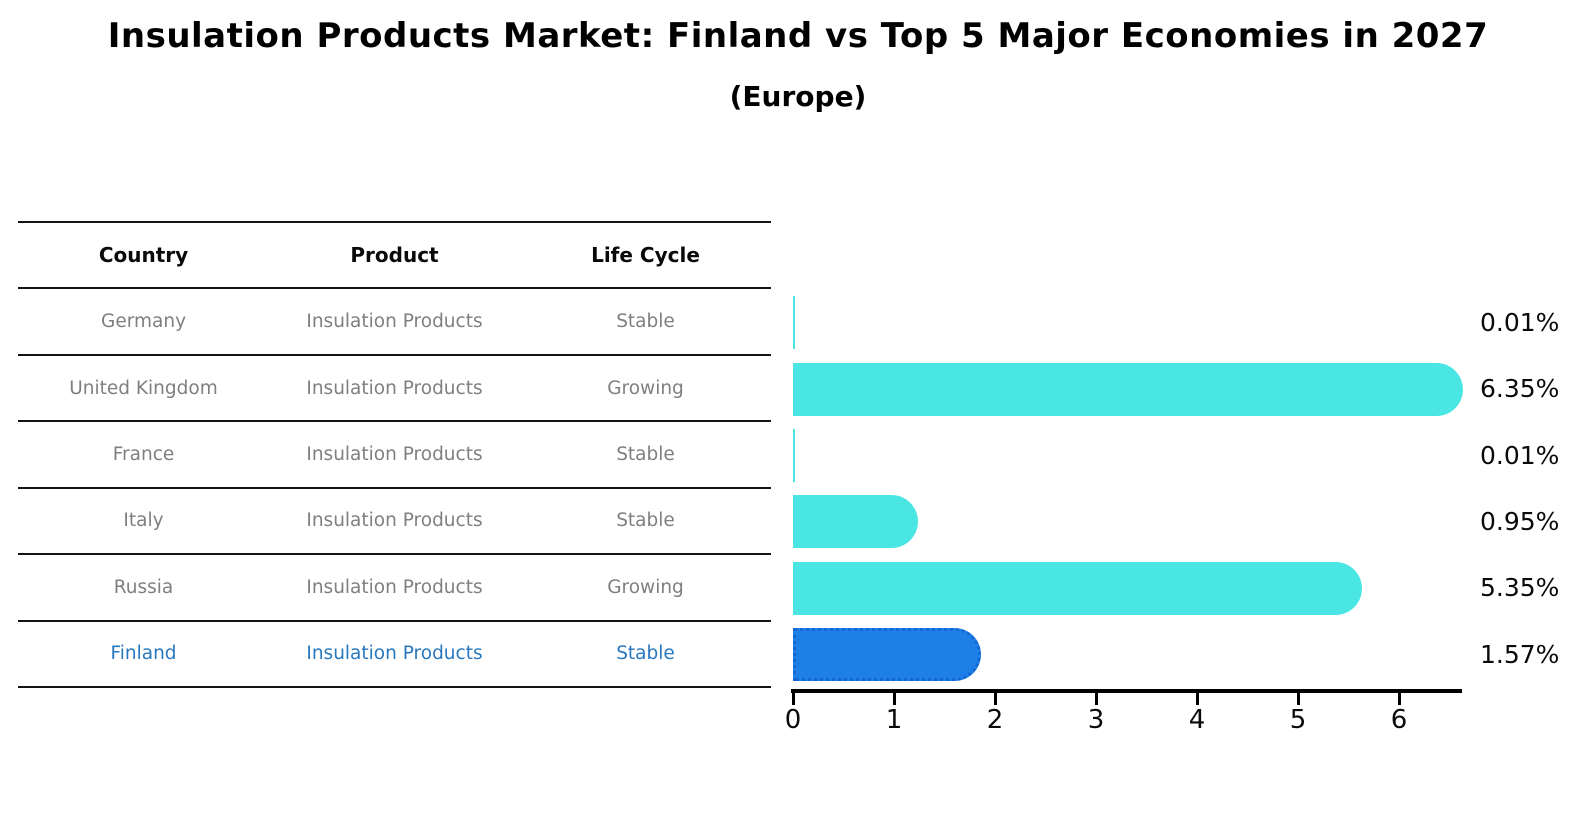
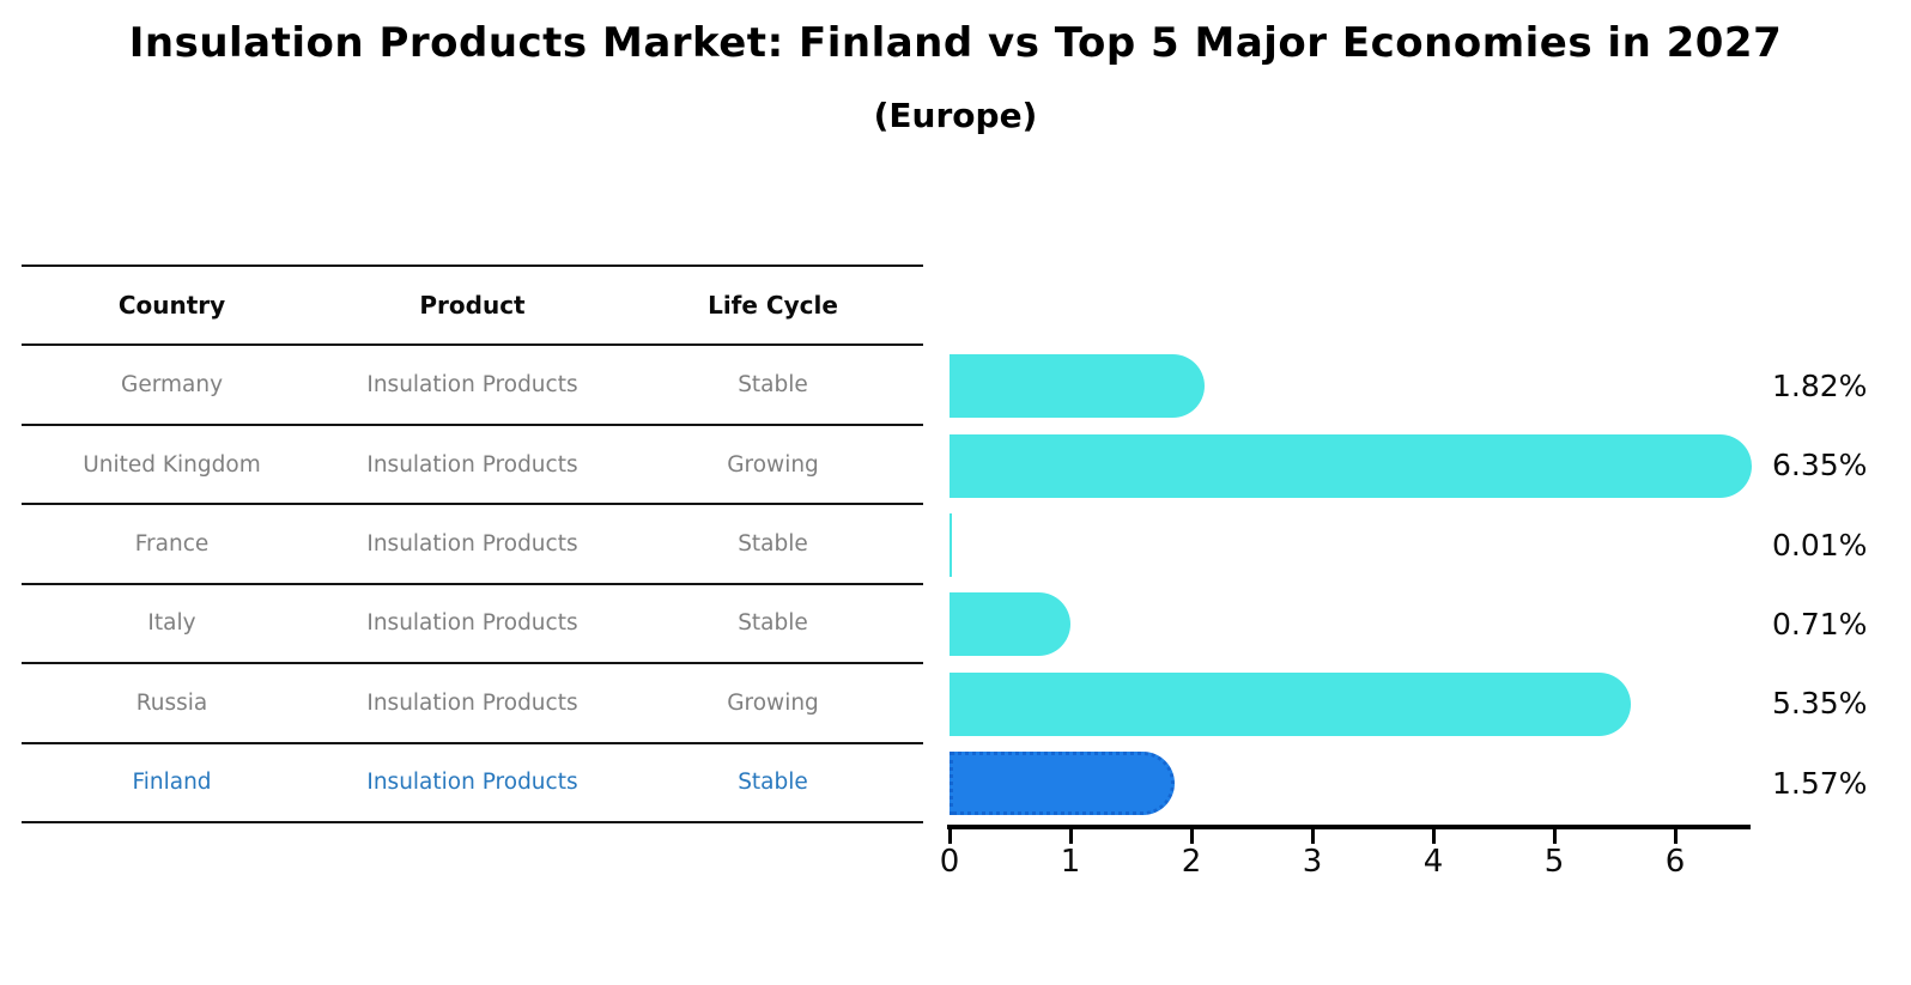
Germany: 0.01% -> 1.82%
Italy: 0.95% -> 0.71%
